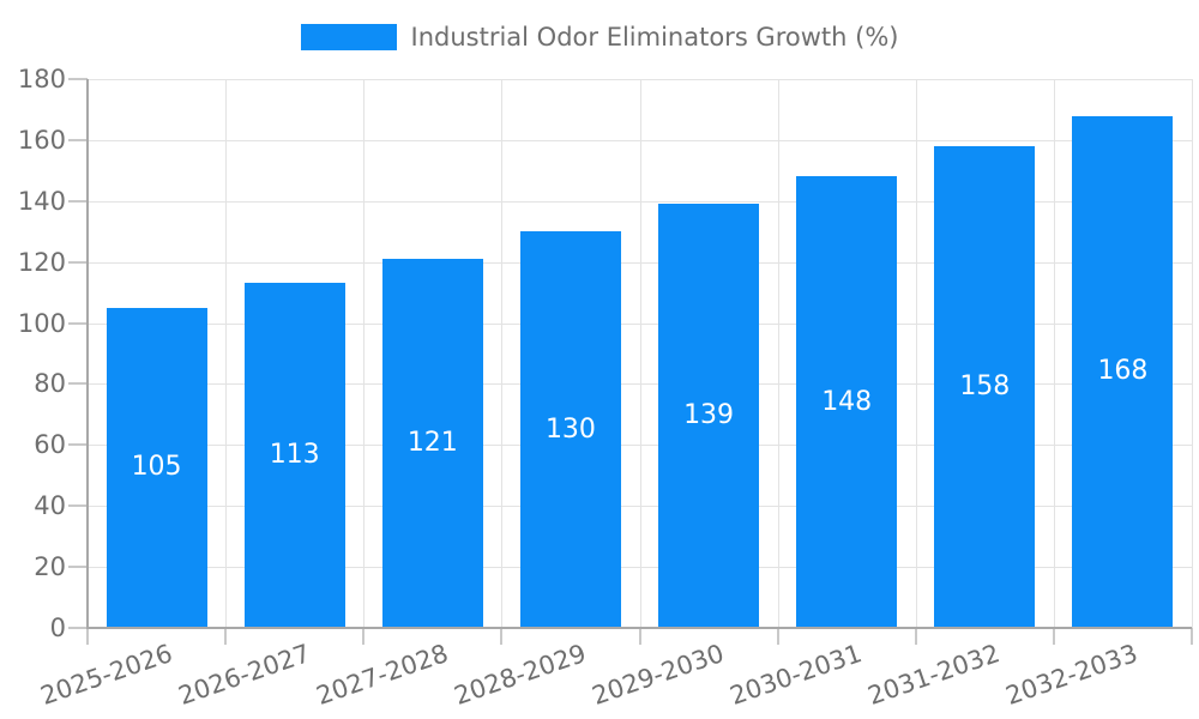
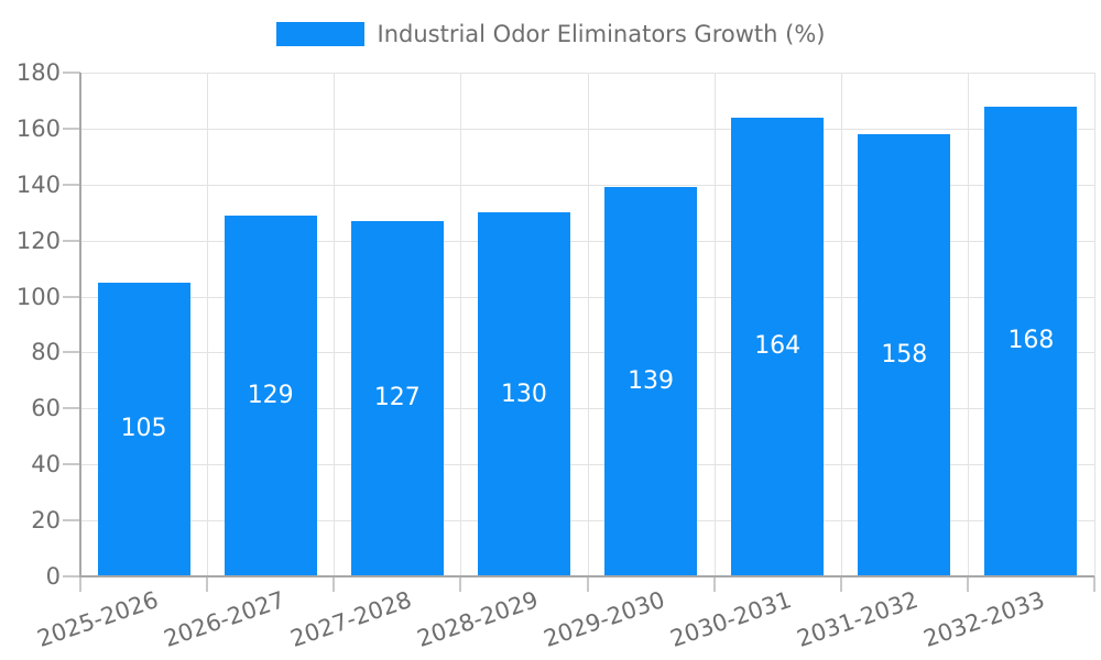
2026-2027: 113 -> 129
2027-2028: 121 -> 127
2030-2031: 148 -> 164
